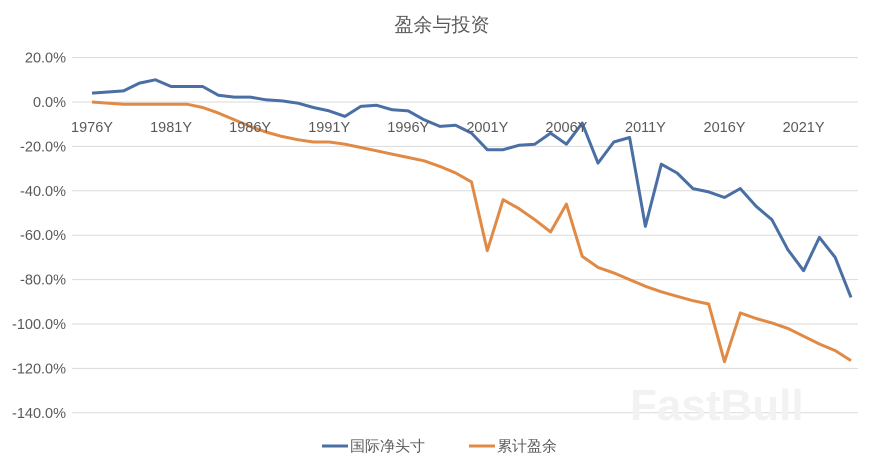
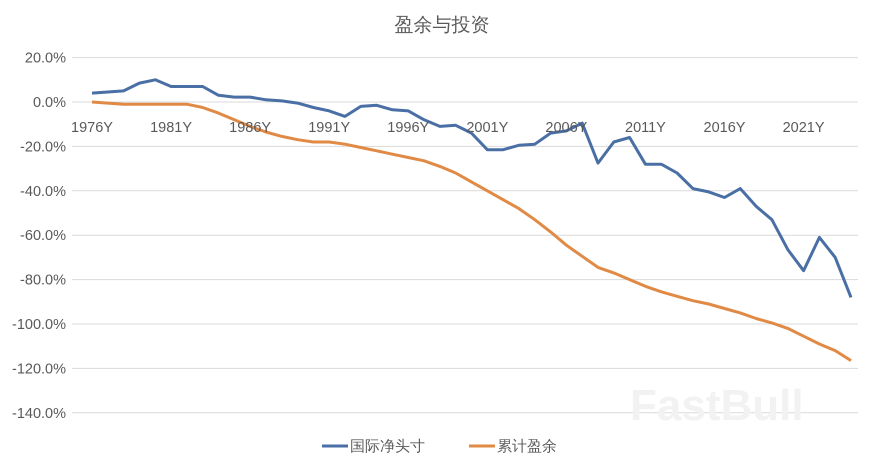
累计盈余/2001Y: -67% -> -40%
国际净头寸/2006Y: -19% -> -13%
累计盈余/2006Y: -46% -> -64%
国际净头寸/2011Y: -56% -> -28%
累计盈余/2016Y: -117% -> -93%
